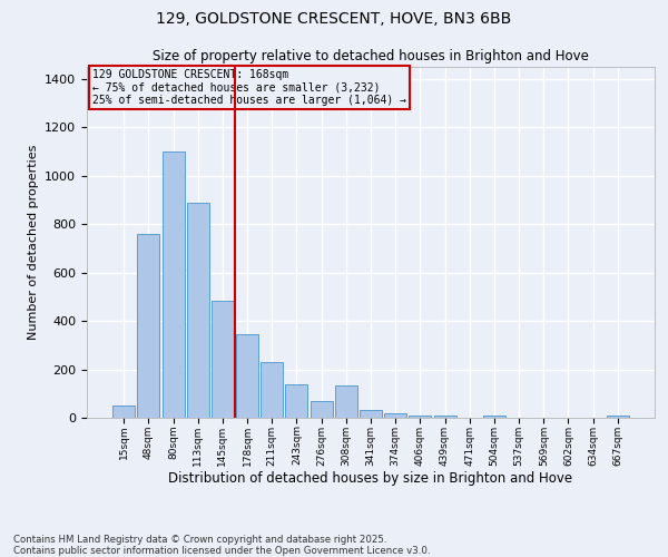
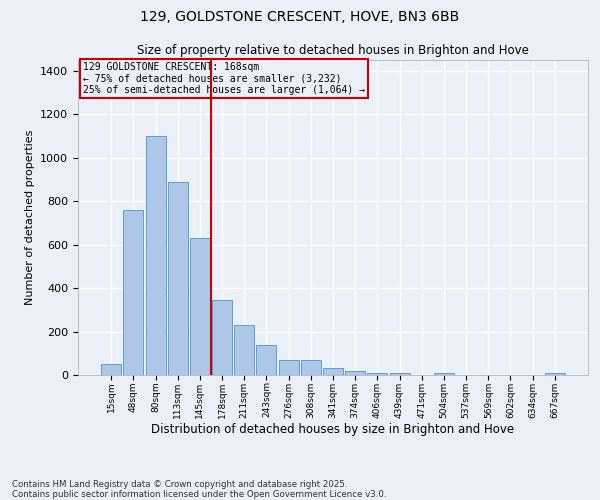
145sqm: 485 -> 630
308sqm: 135 -> 70
